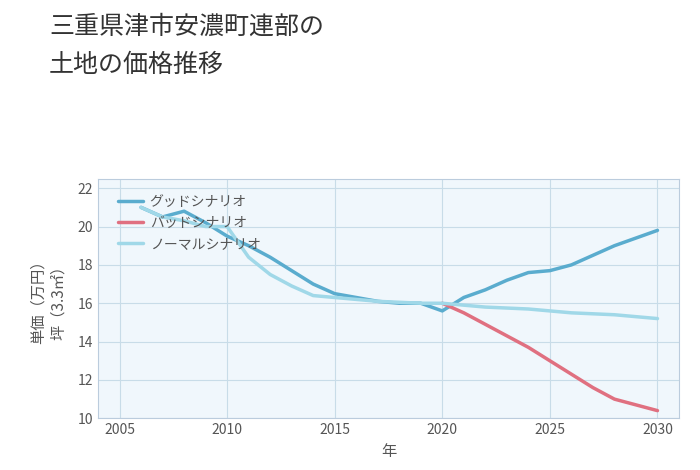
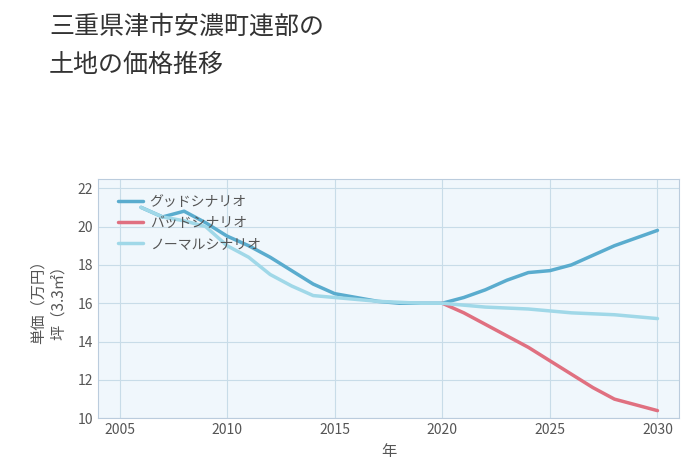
ノーマルシナリオ/2010: 20.0 -> 19.0
グッドシナリオ/2020: 15.6 -> 16.0
